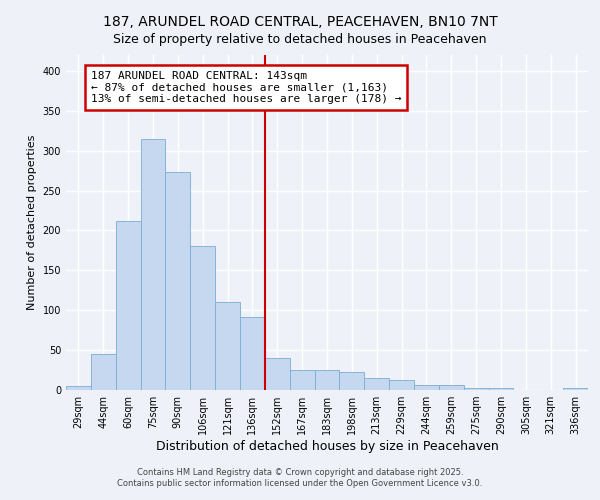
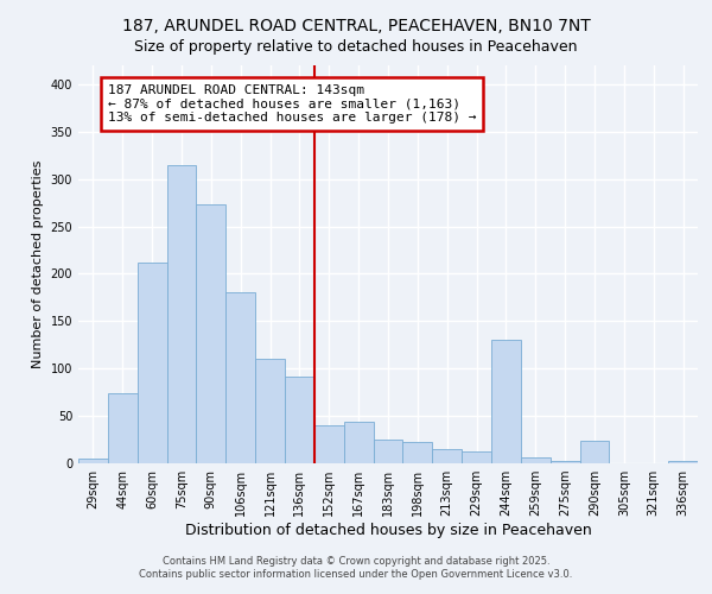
44sqm: 45 -> 74
167sqm: 25 -> 44
244sqm: 6 -> 130
290sqm: 2 -> 24
